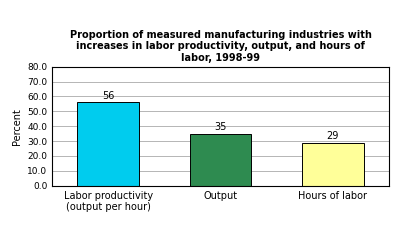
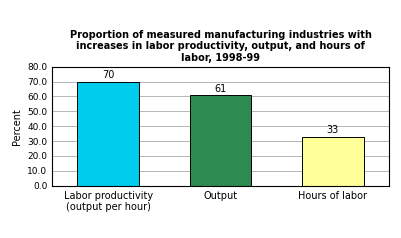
Labor productivity (output per hour): 56 -> 70
Output: 35 -> 61
Hours of labor: 29 -> 33
